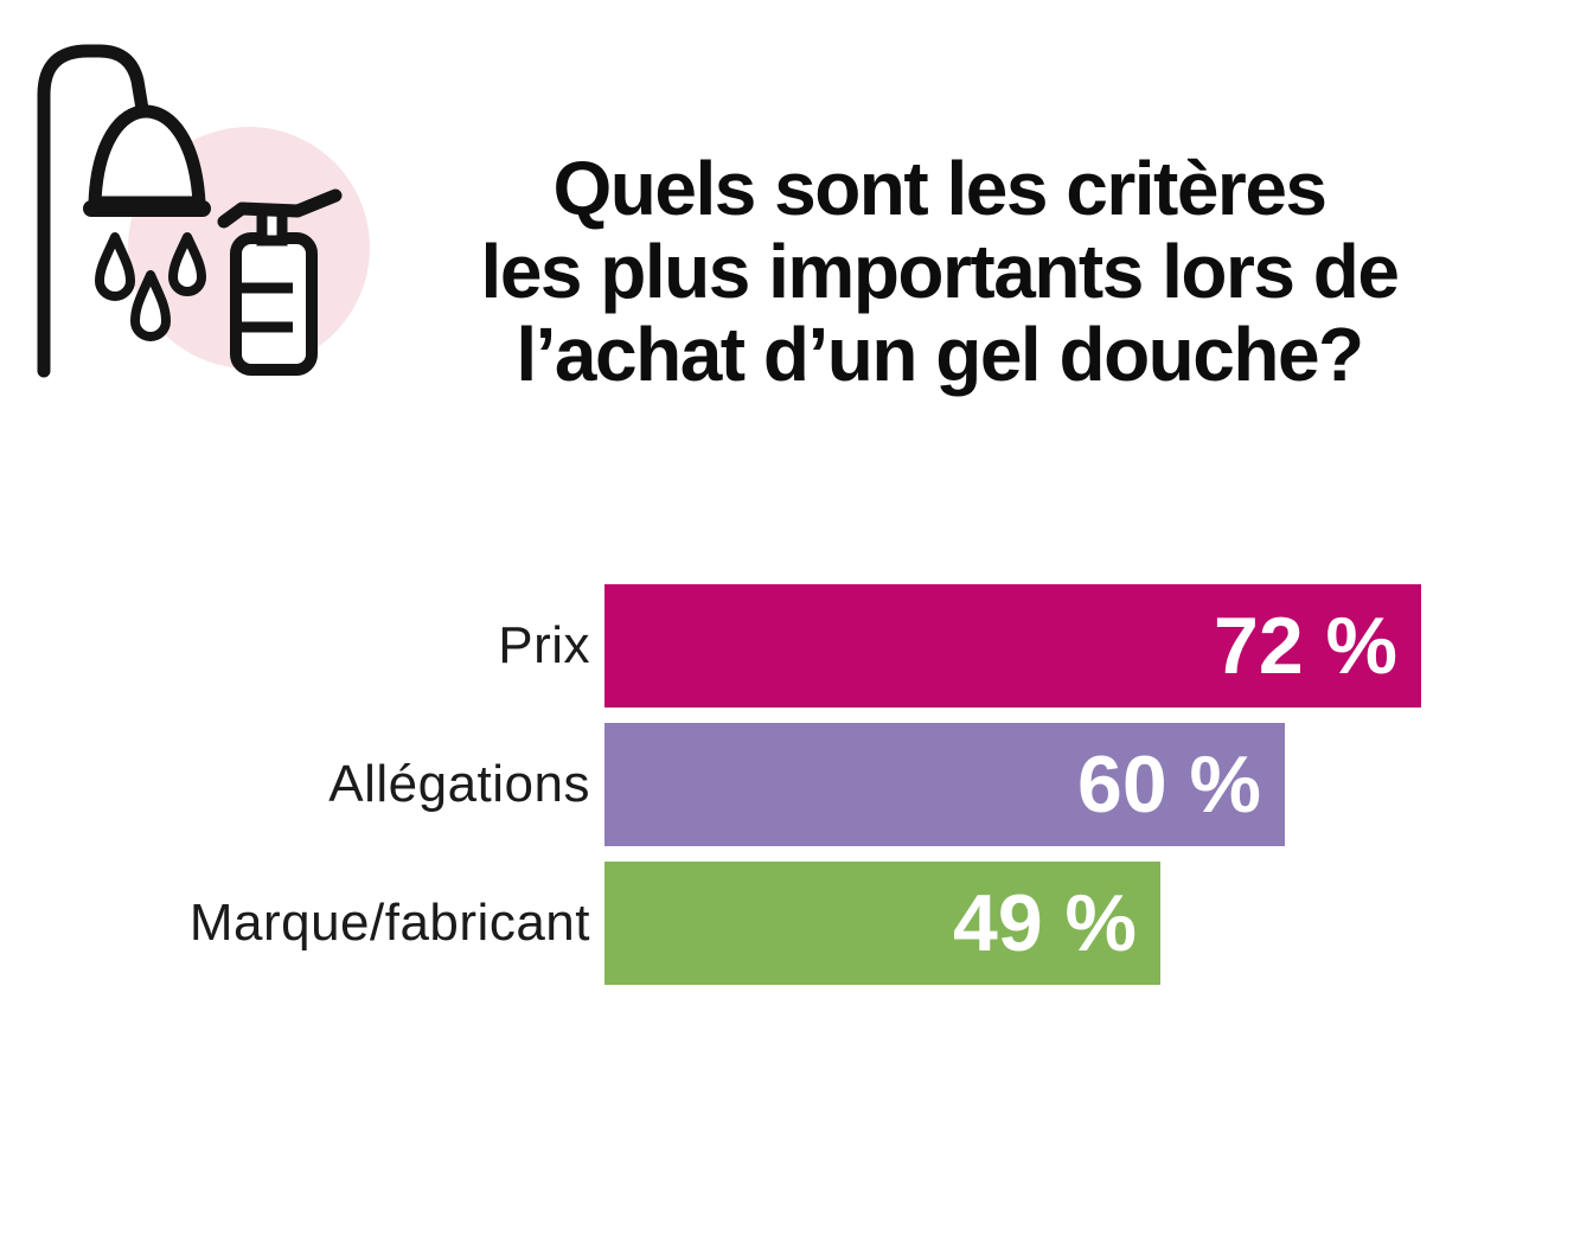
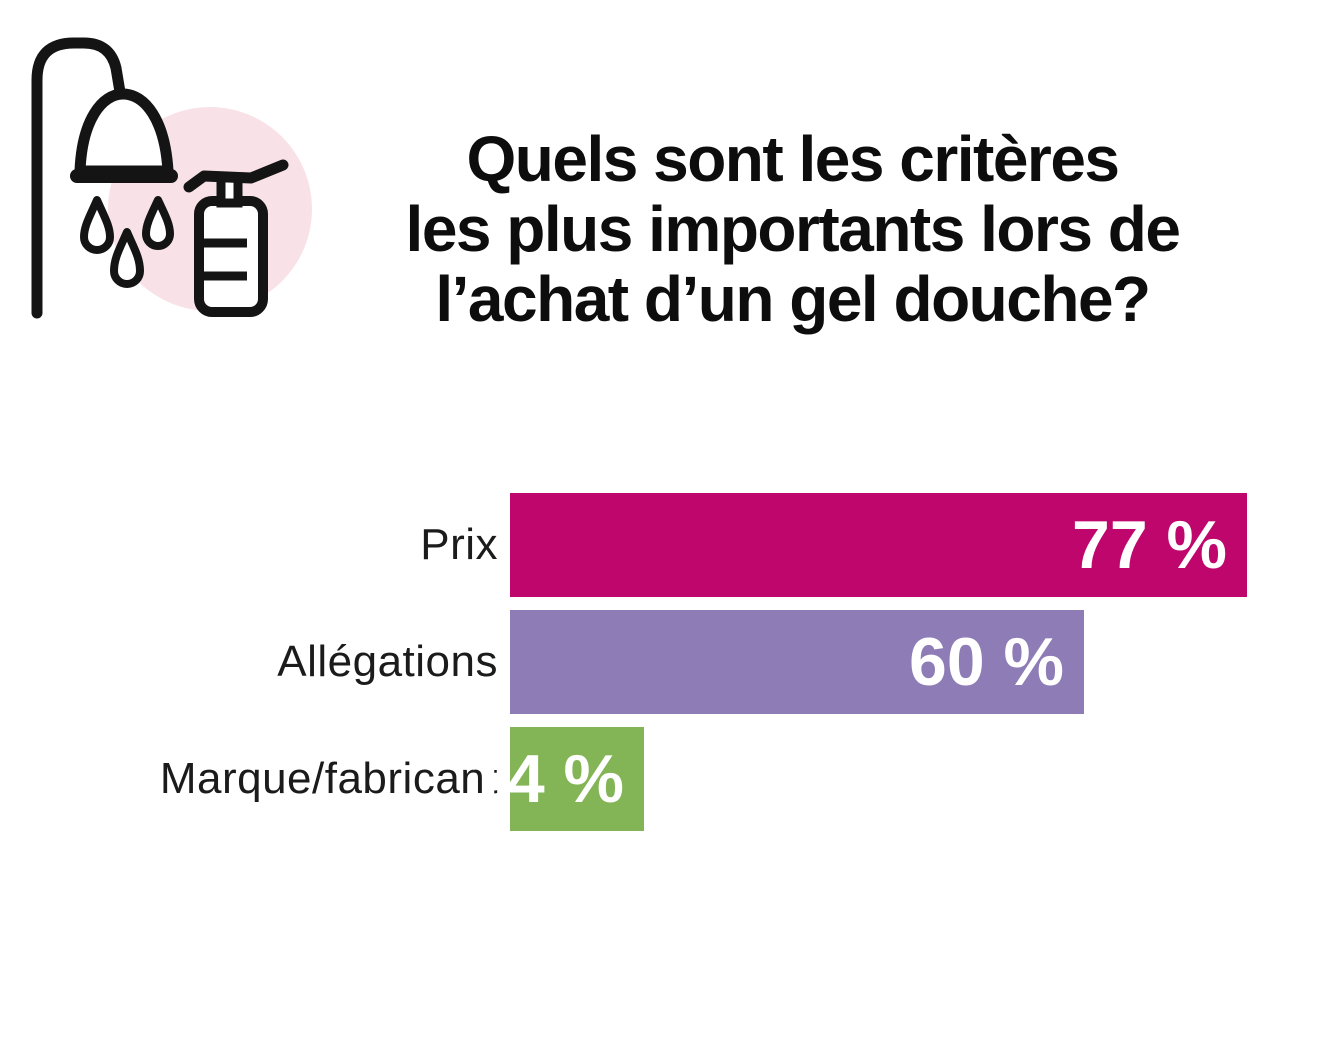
Prix: 72 -> 77
Marque/fabricant: 49 -> 14
